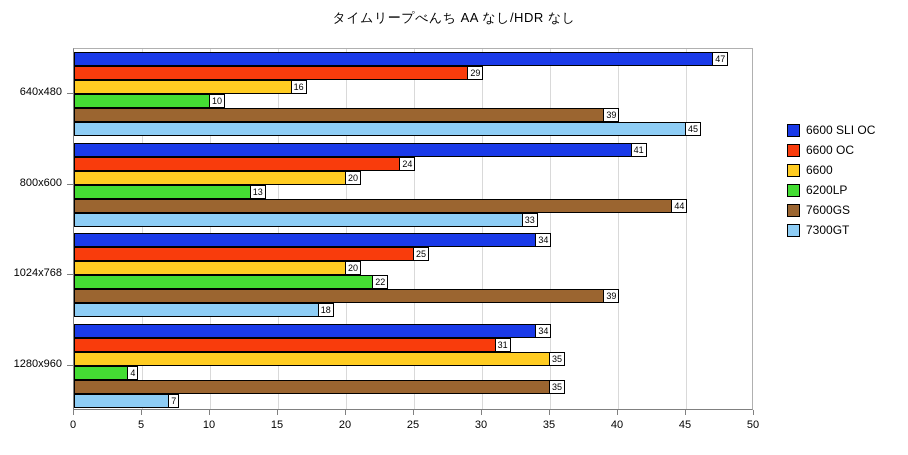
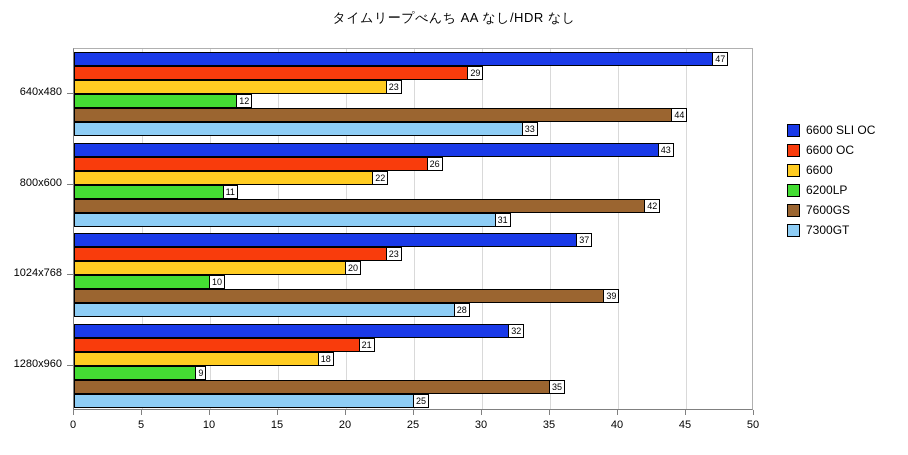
6600/640x480: 16 -> 23
6200LP/640x480: 10 -> 12
7600GS/640x480: 39 -> 44
7300GT/640x480: 45 -> 33
6600 SLI OC/800x600: 41 -> 43
6600 OC/800x600: 24 -> 26
6600/800x600: 20 -> 22
6200LP/800x600: 13 -> 11
7600GS/800x600: 44 -> 42
7300GT/800x600: 33 -> 31
6600 SLI OC/1024x768: 34 -> 37
6600 OC/1024x768: 25 -> 23
6200LP/1024x768: 22 -> 10
7300GT/1024x768: 18 -> 28
6600 SLI OC/1280x960: 34 -> 32
6600 OC/1280x960: 31 -> 21
6600/1280x960: 35 -> 18
6200LP/1280x960: 4 -> 9
7300GT/1280x960: 7 -> 25
